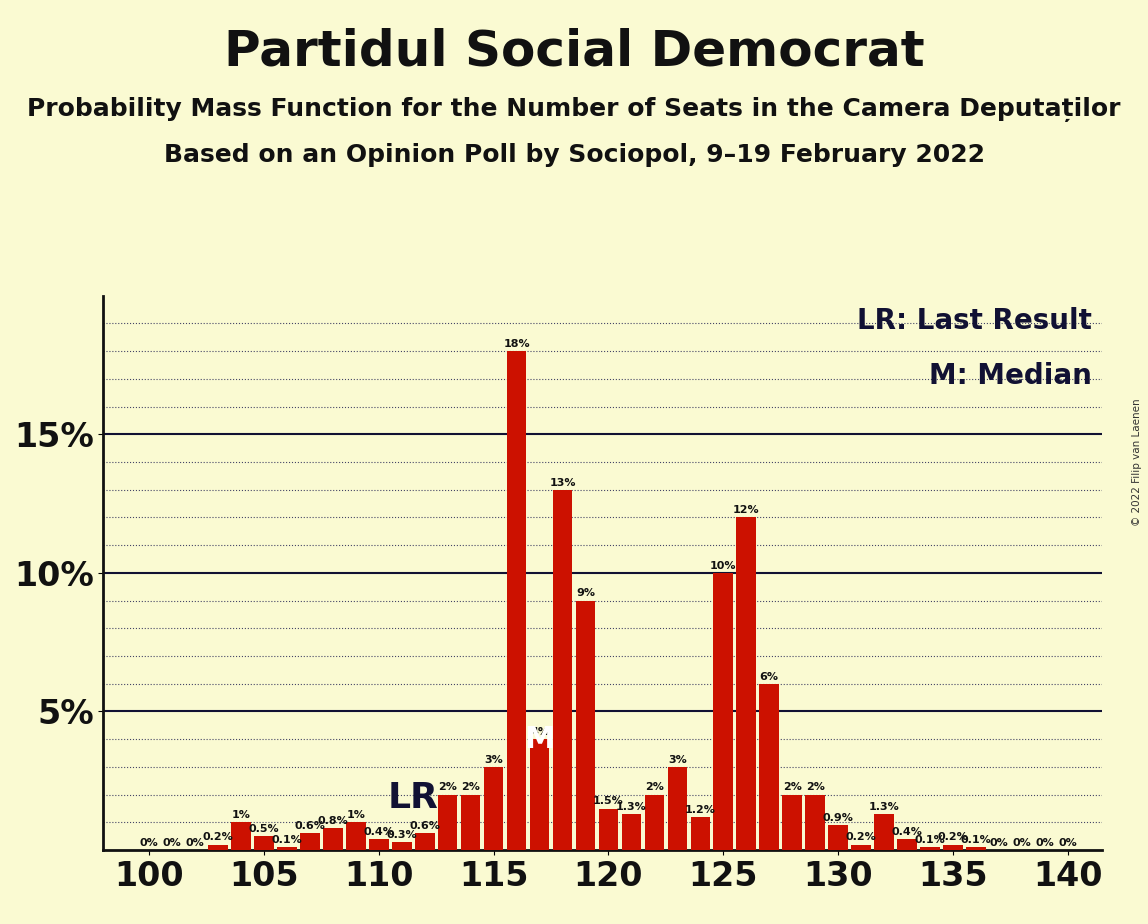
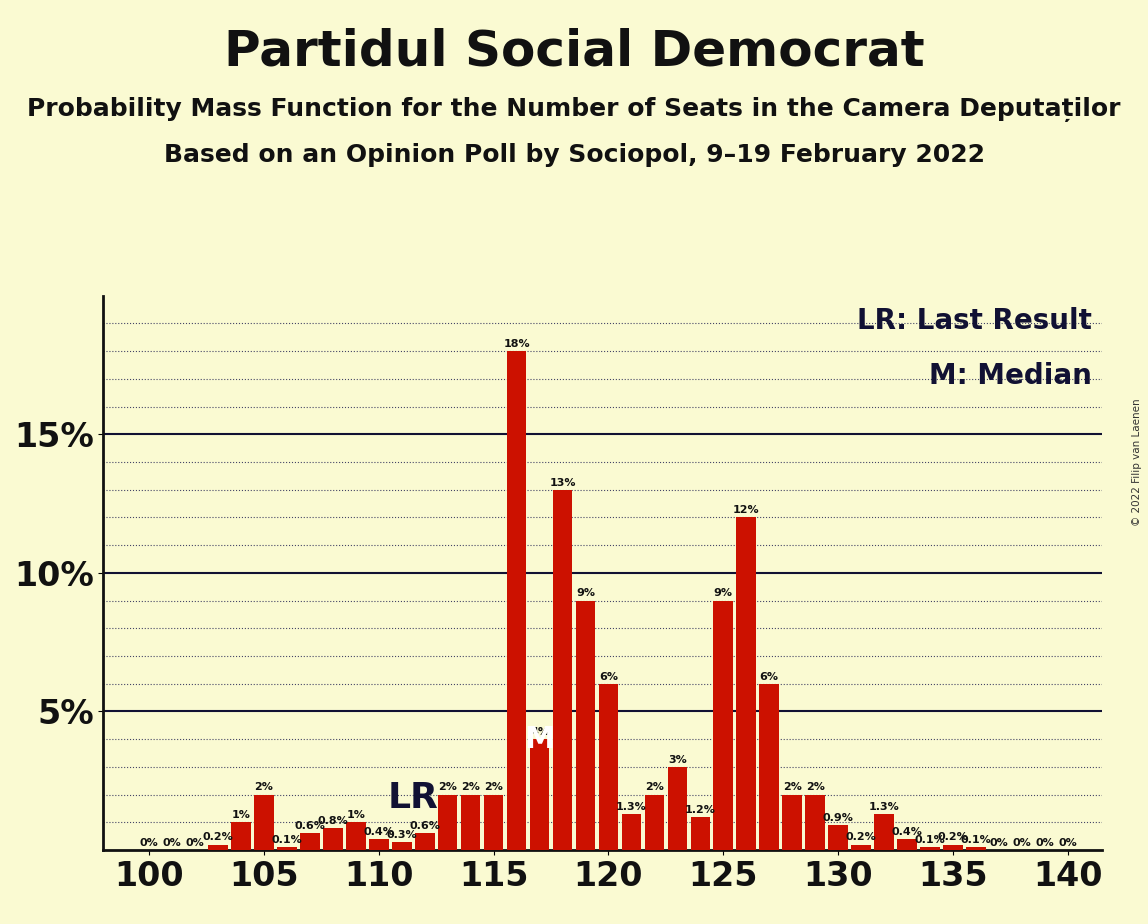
105: 0.5% -> 2%
115: 3% -> 2%
120: 1.5% -> 6%
125: 10% -> 9%
